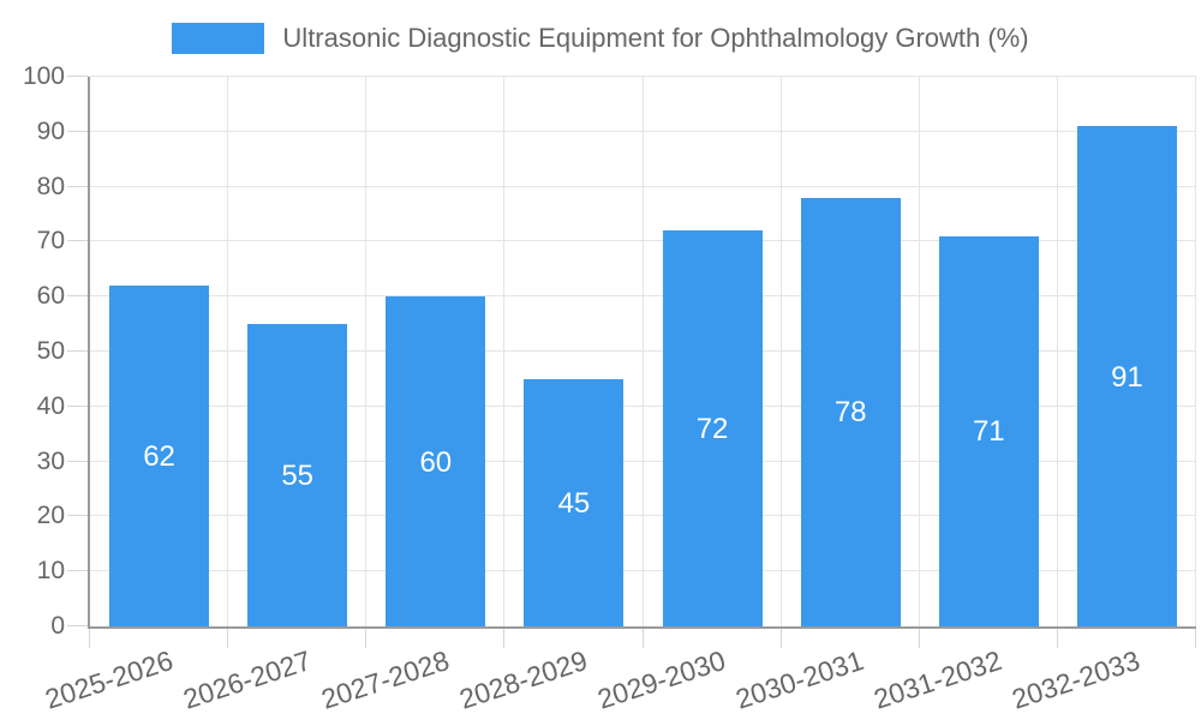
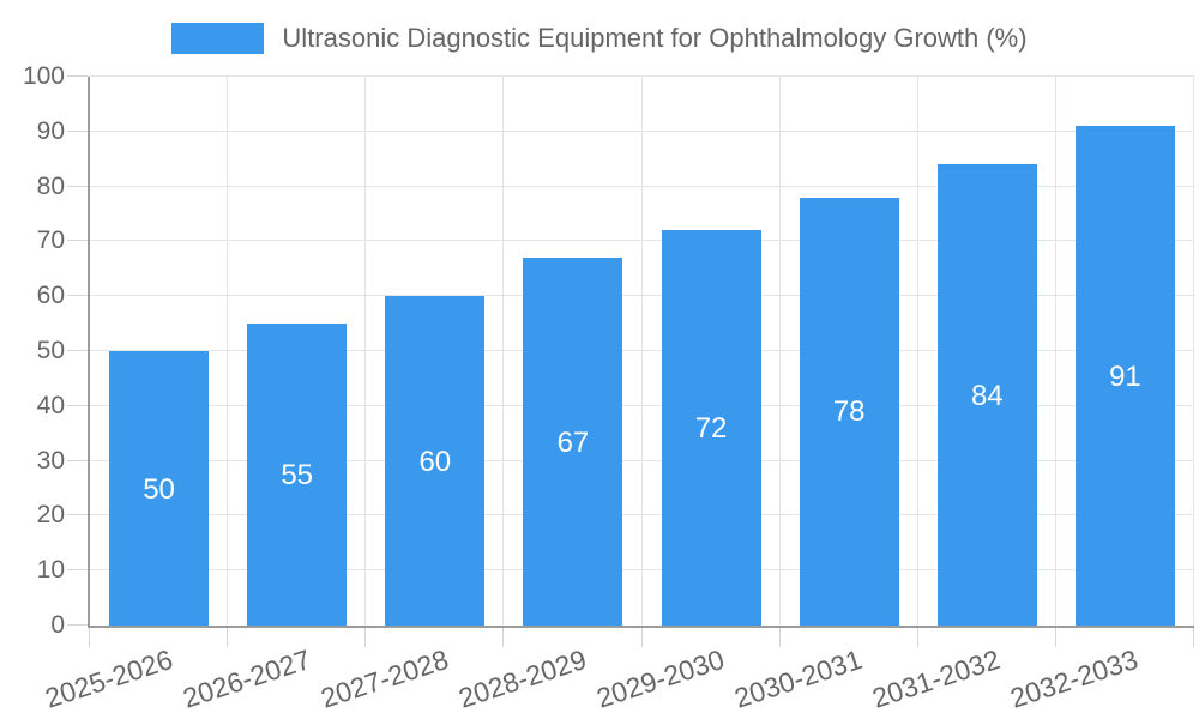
2025-2026: 62 -> 50
2028-2029: 45 -> 67
2031-2032: 71 -> 84
